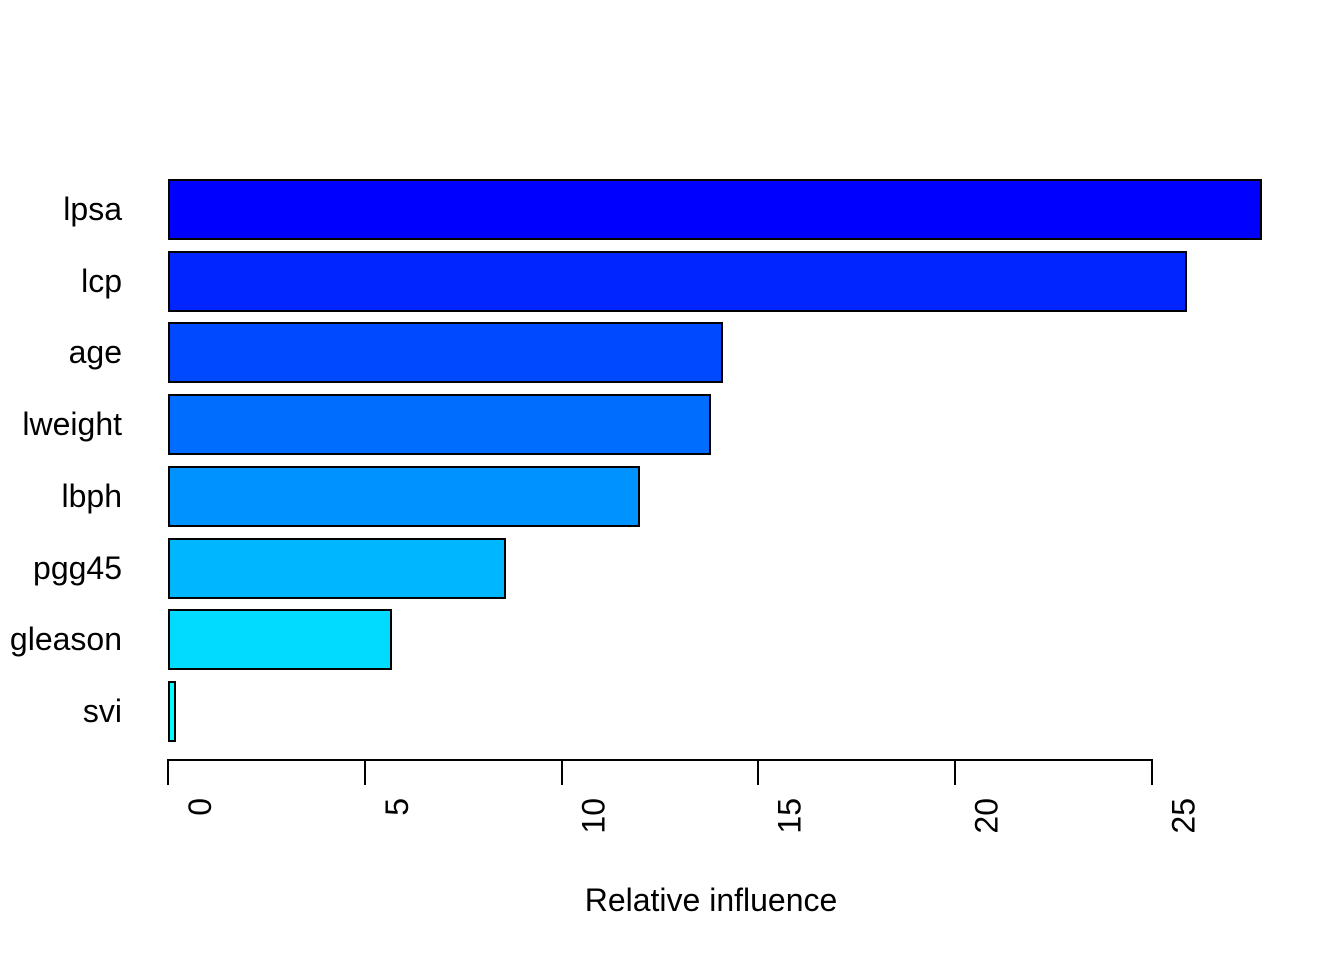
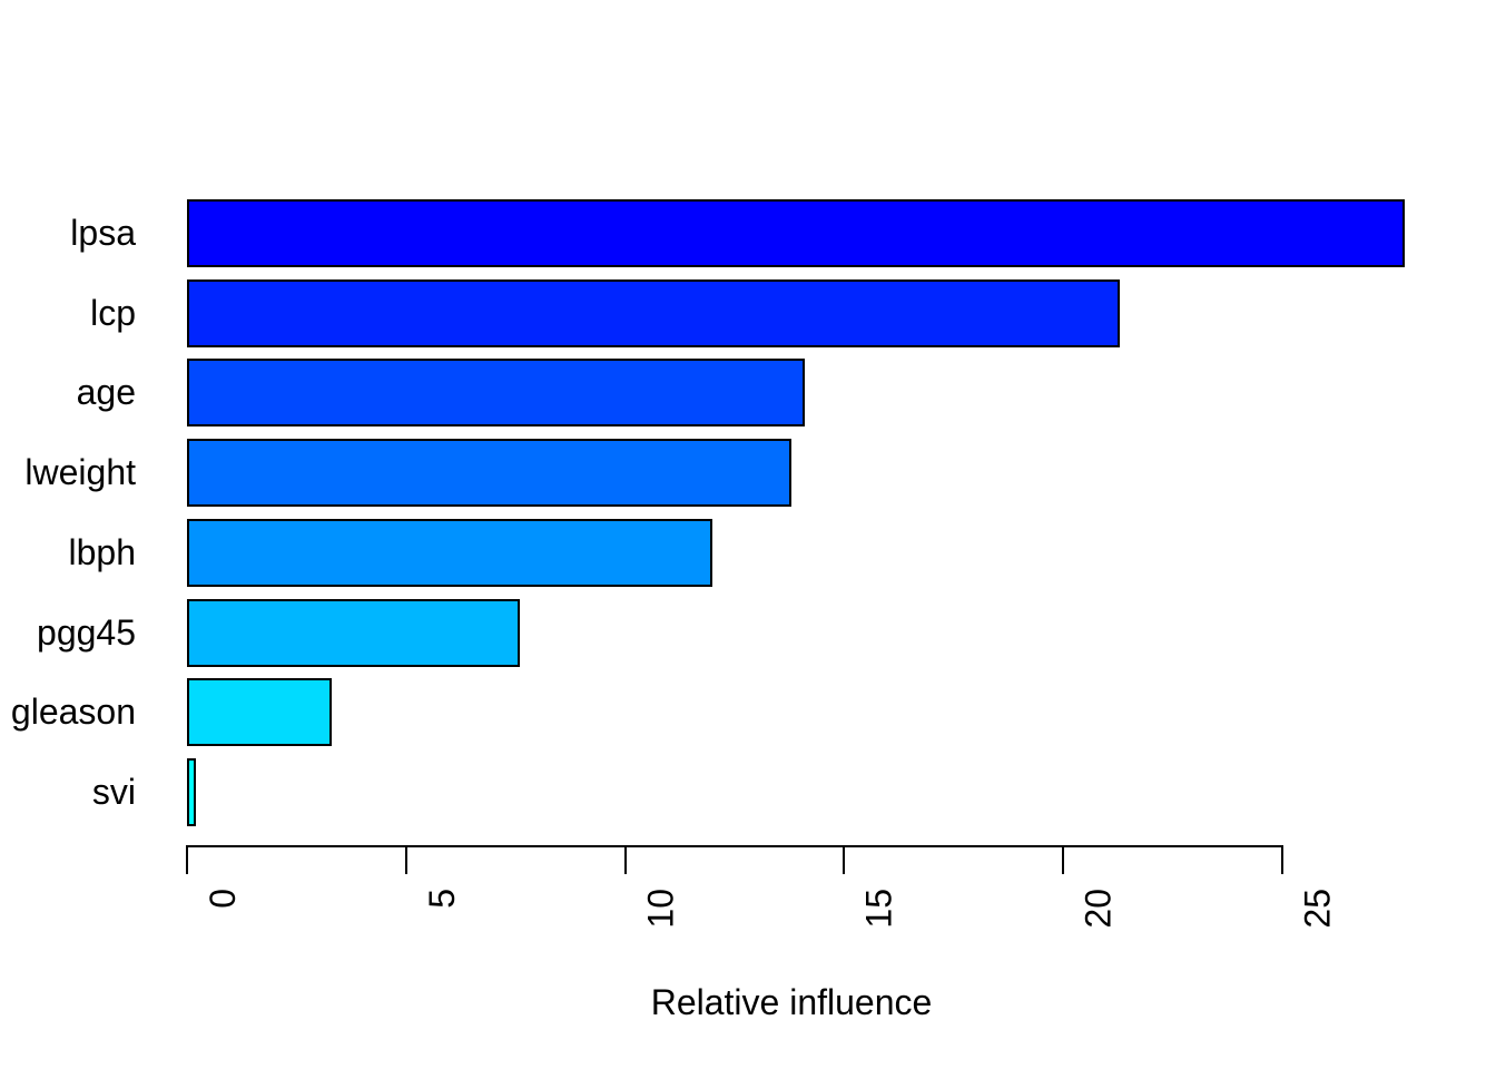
lcp: 25.9 -> 21.3
pgg45: 8.6 -> 7.6
gleason: 5.7 -> 3.3
